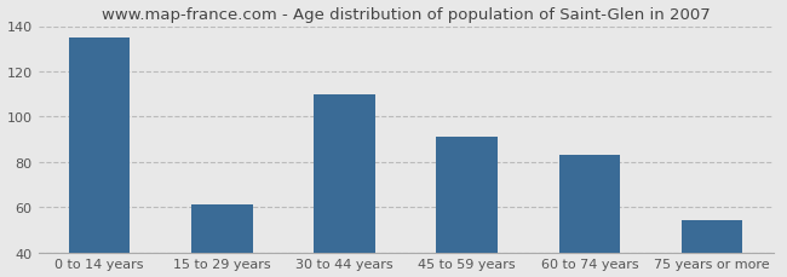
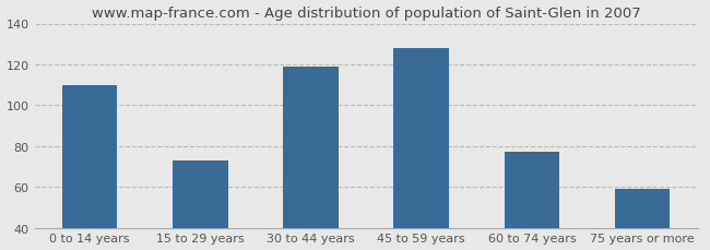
0 to 14 years: 135 -> 110
15 to 29 years: 61 -> 73
30 to 44 years: 110 -> 119
45 to 59 years: 91 -> 128
60 to 74 years: 83 -> 77
75 years or more: 54 -> 59
